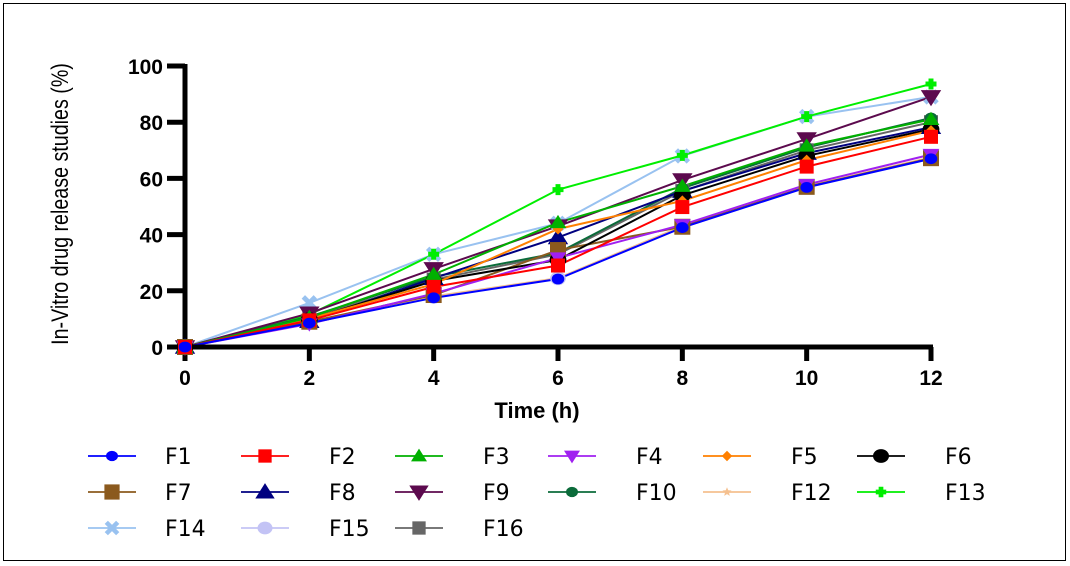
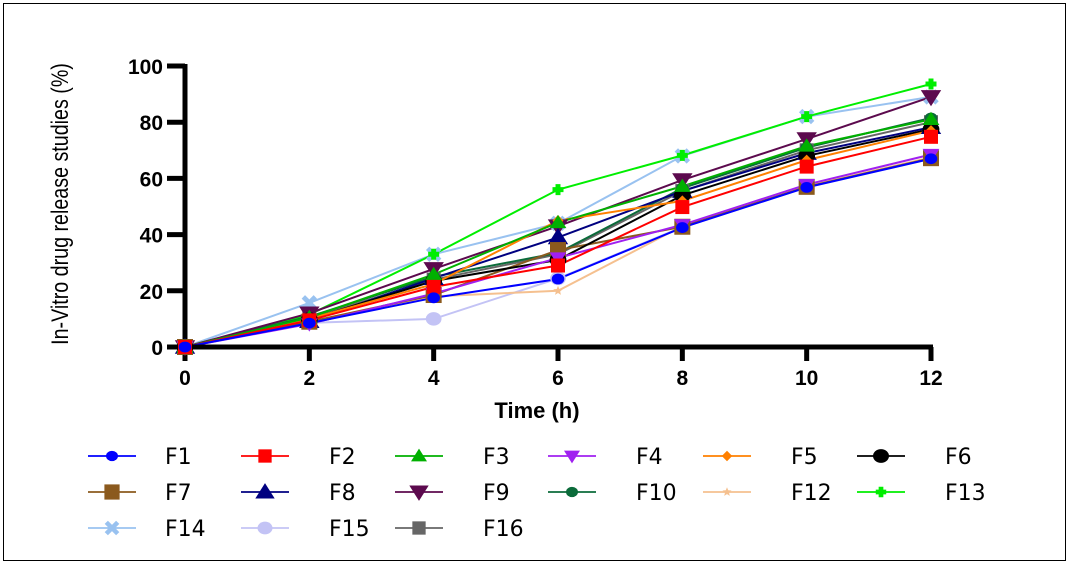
F15/4: 18 -> 10
F5/6: 42 -> 45
F12/6: 24 -> 20
